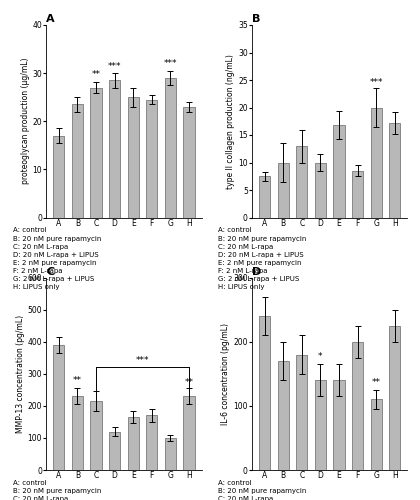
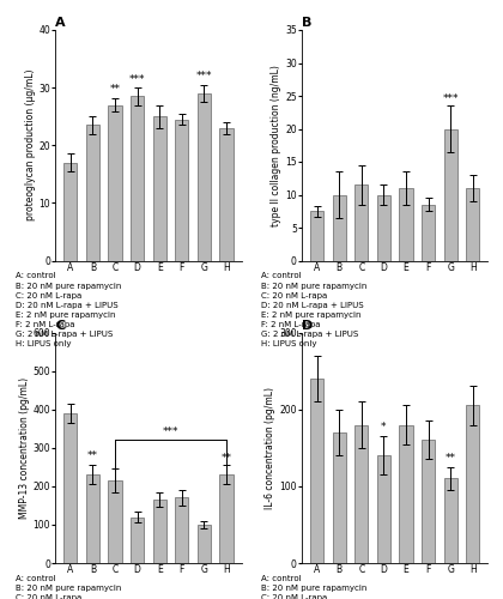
B/C: 13.0 -> 11.5
B/E: 16.8 -> 11.0
B/H: 17.2 -> 11.0
D/E: 140 -> 180
D/F: 200 -> 160
D/H: 224 -> 205
